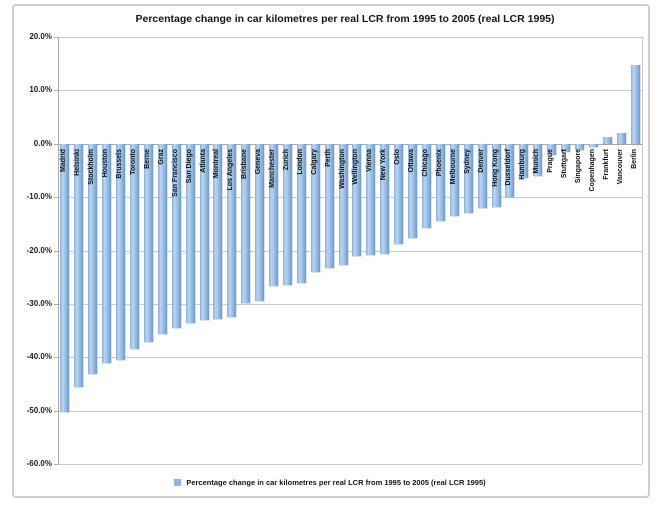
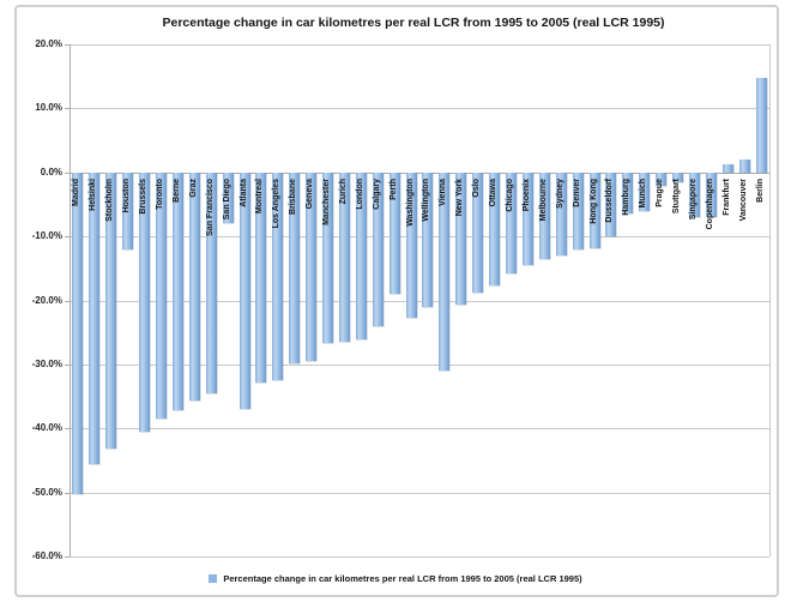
Houston: -41% -> -12%
San Diego: -34% -> -8%
Atlanta: -33% -> -37%
Perth: -23% -> -19%
Vienna: -21% -> -31%
Singapore: -1% -> -7%
Copenhagen: -1% -> -7%
